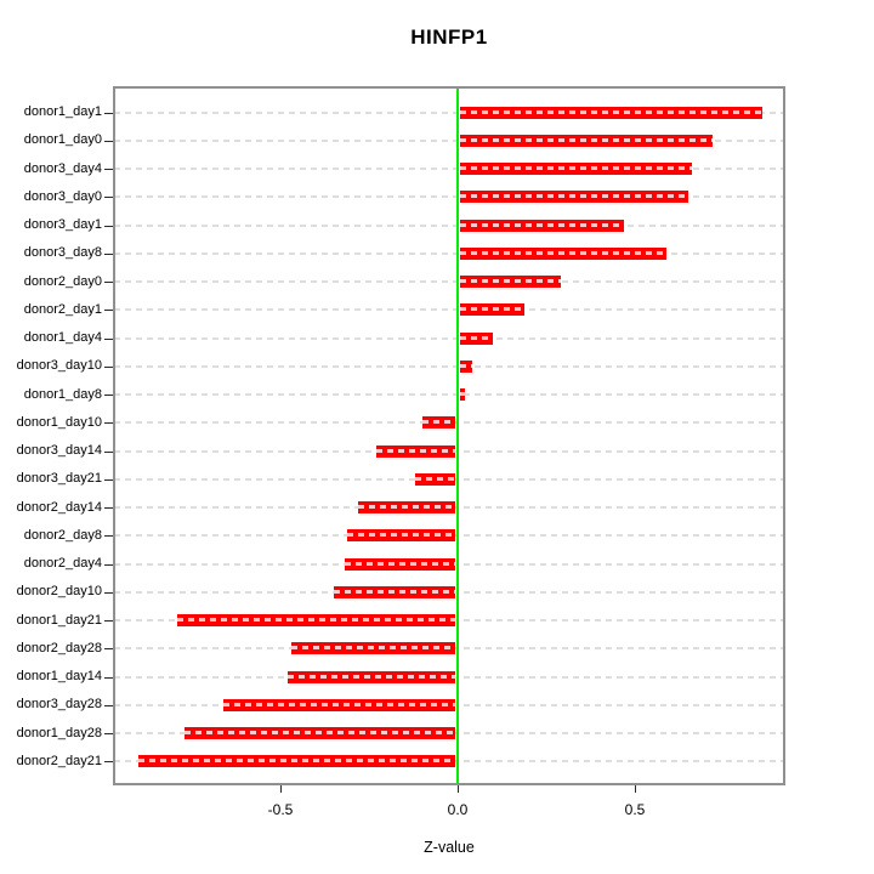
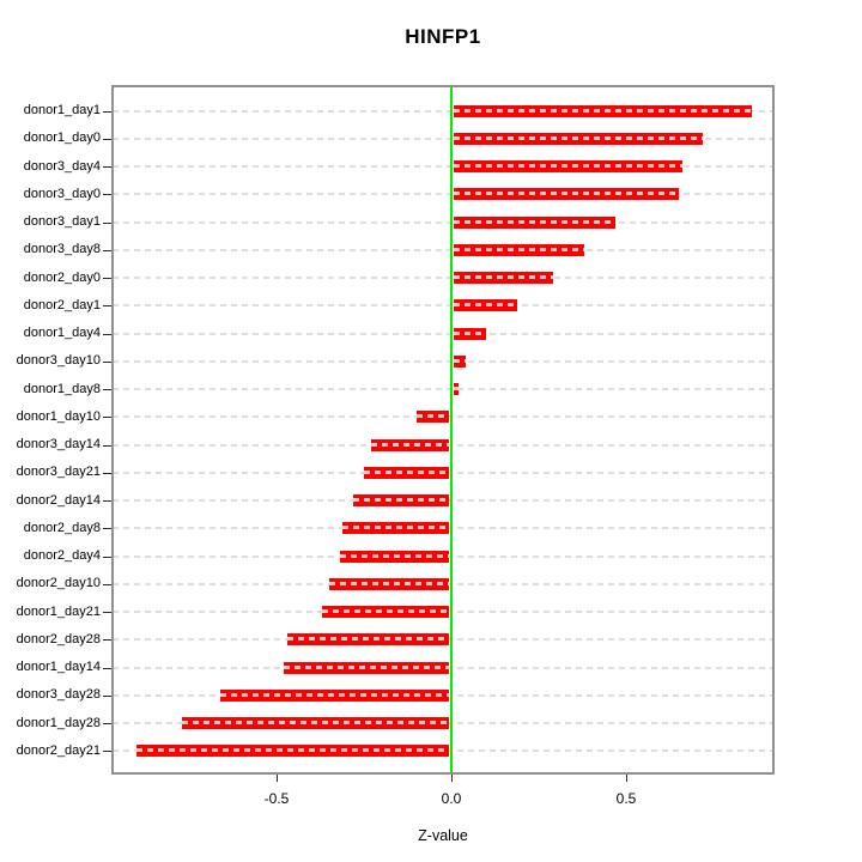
donor3_day8: 0.59 -> 0.38
donor3_day21: -0.12 -> -0.25
donor1_day21: -0.79 -> -0.37
